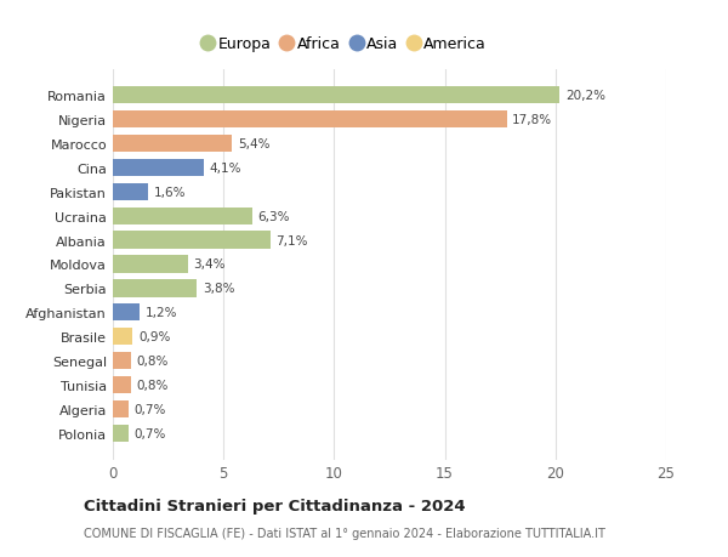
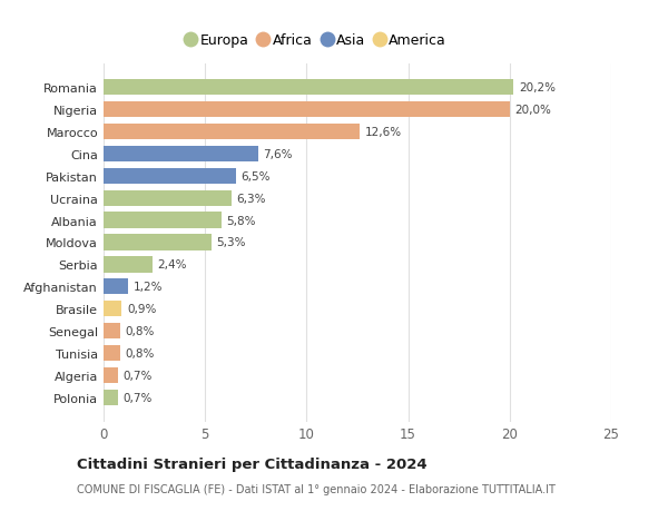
Nigeria: 17,8% -> 20,0%
Marocco: 5,4% -> 12,6%
Cina: 4,1% -> 7,6%
Pakistan: 1,6% -> 6,5%
Albania: 7,1% -> 5,8%
Moldova: 3,4% -> 5,3%
Serbia: 3,8% -> 2,4%
